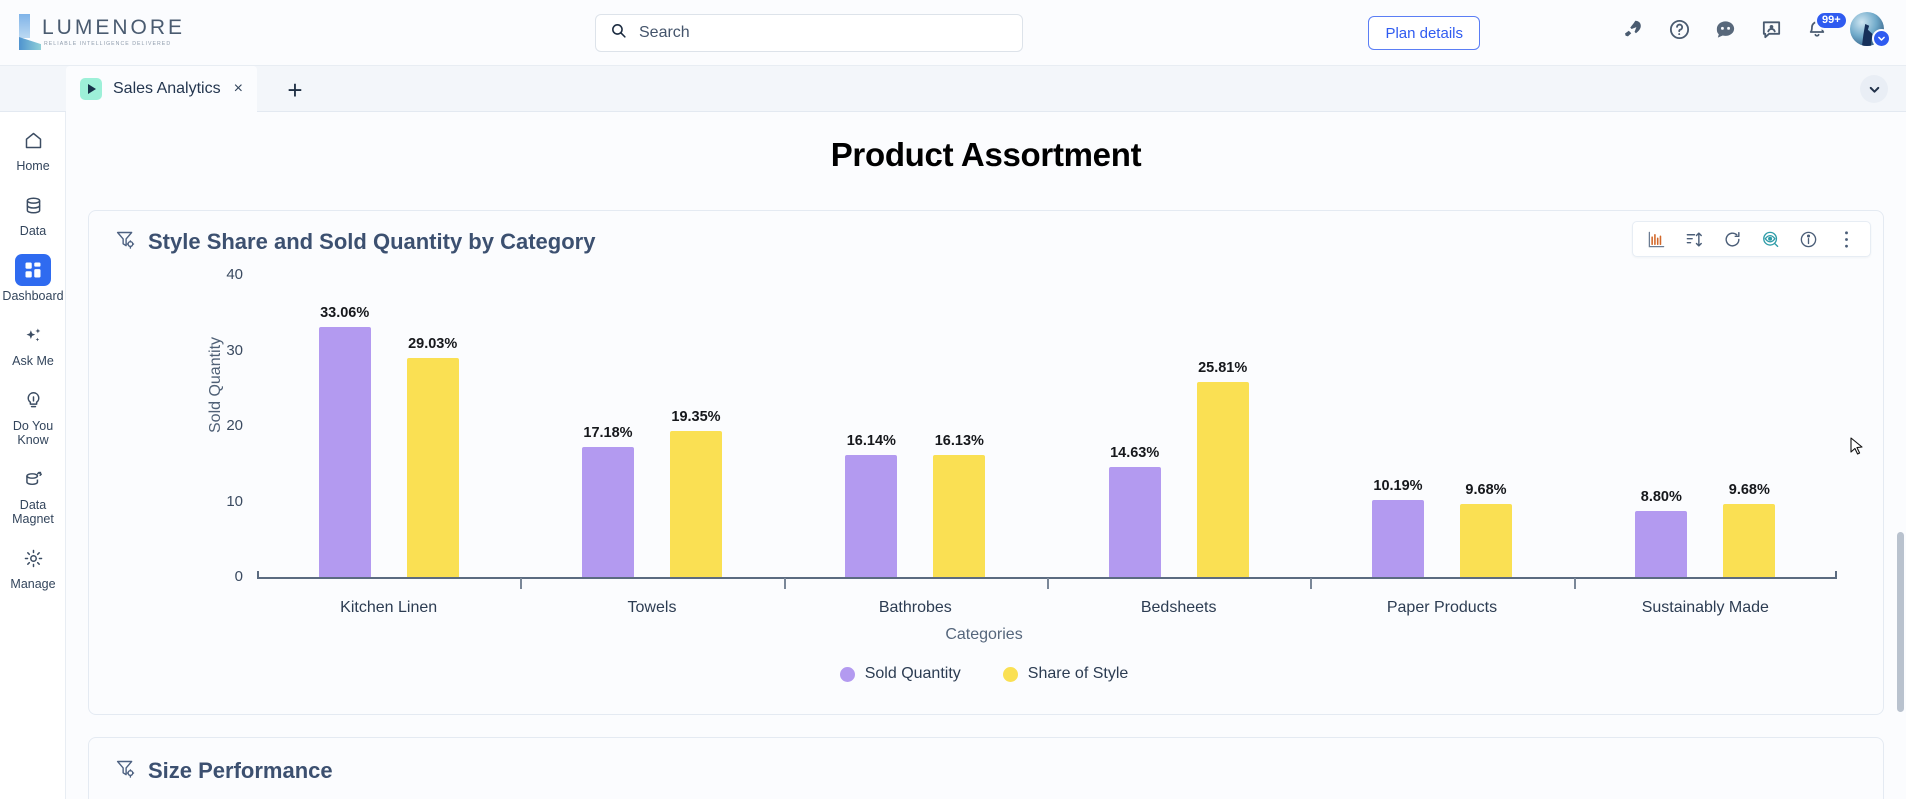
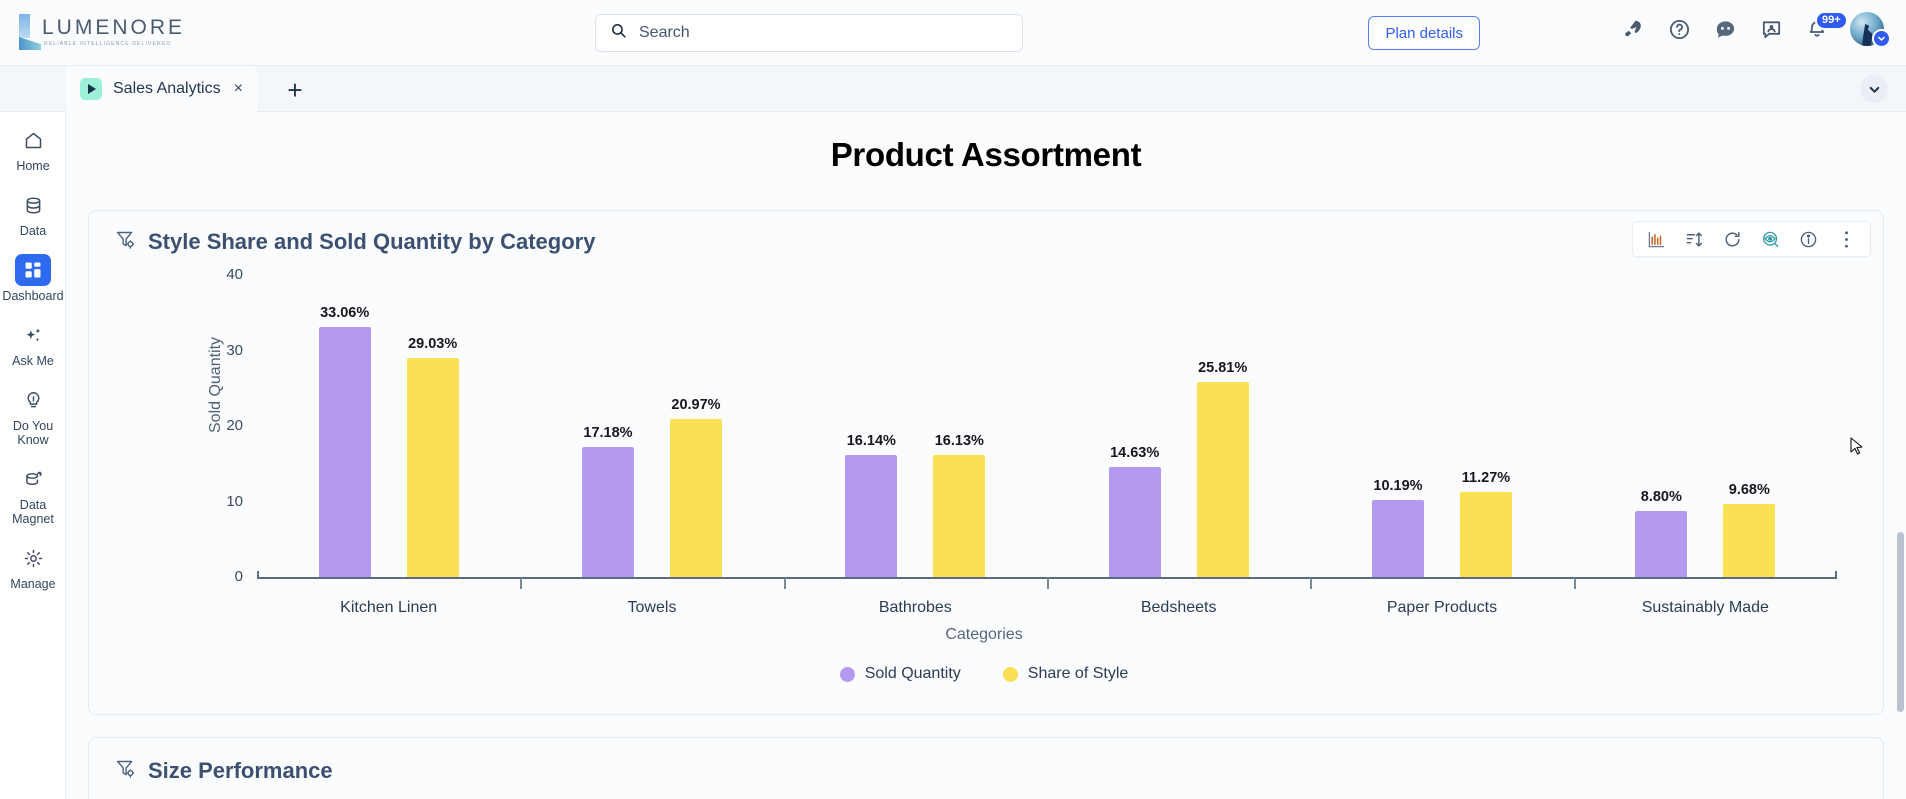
Share of Style/Towels: 19.35% -> 20.97%
Share of Style/Paper Products: 9.68% -> 11.27%
